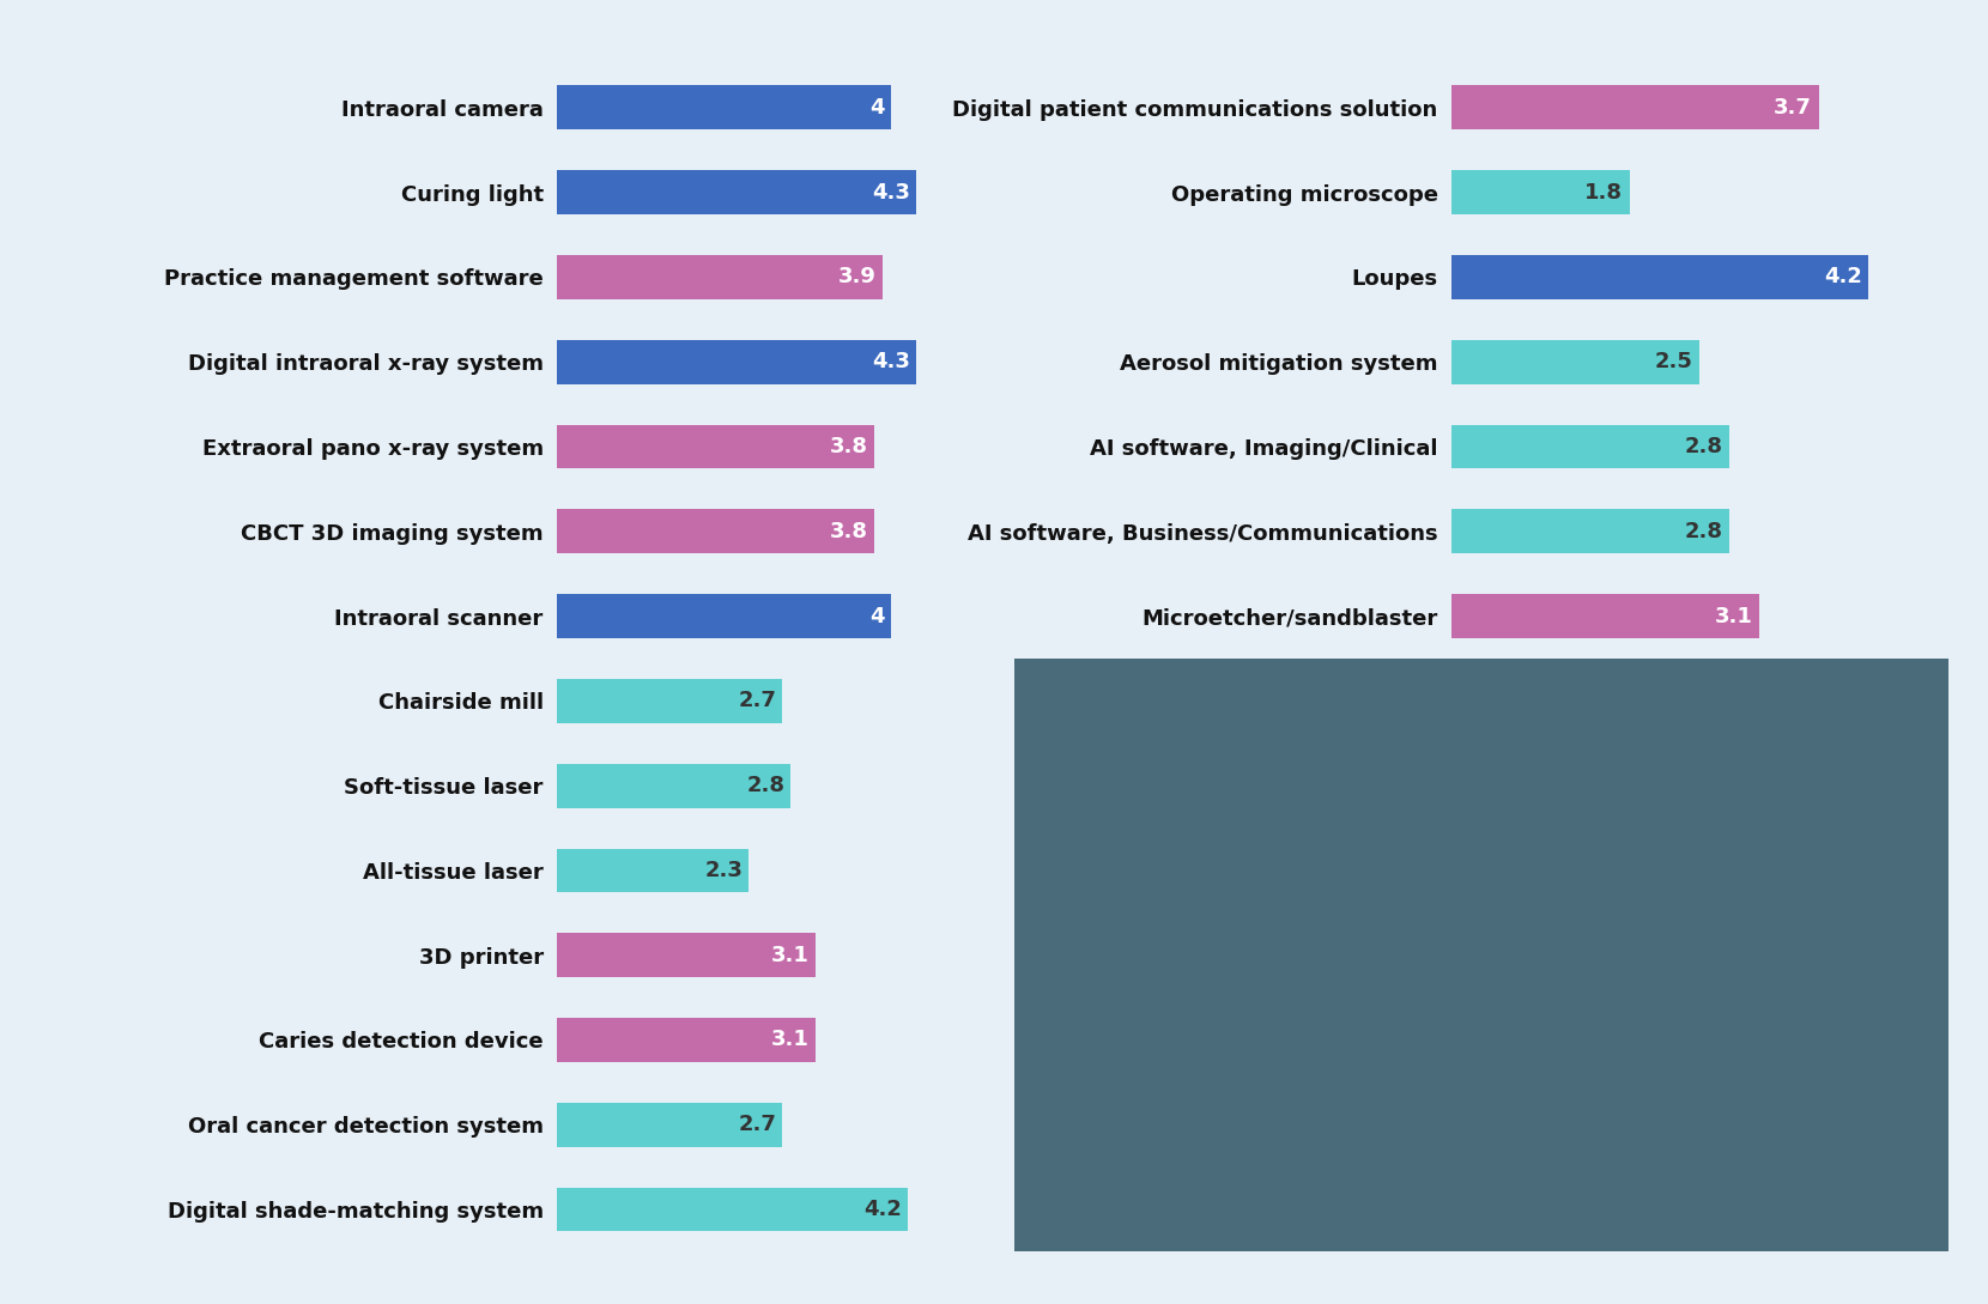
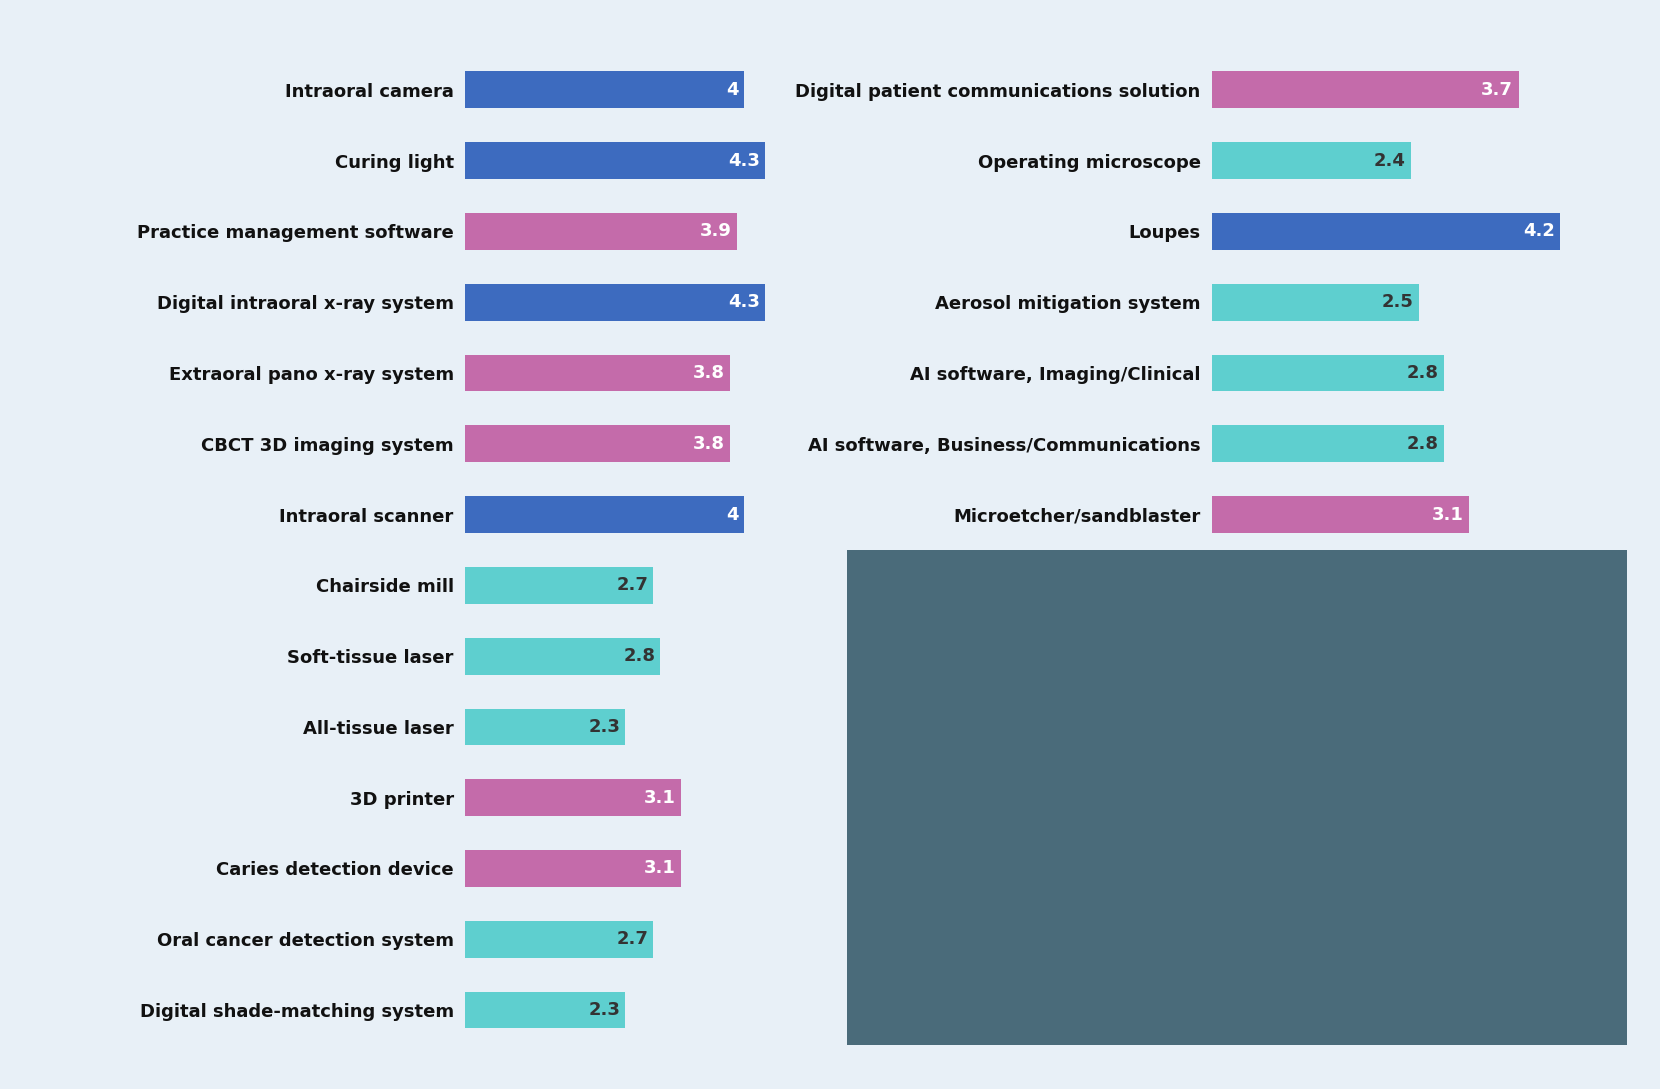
Digital shade-matching system: 4.2 -> 2.3
Operating microscope: 1.8 -> 2.4
